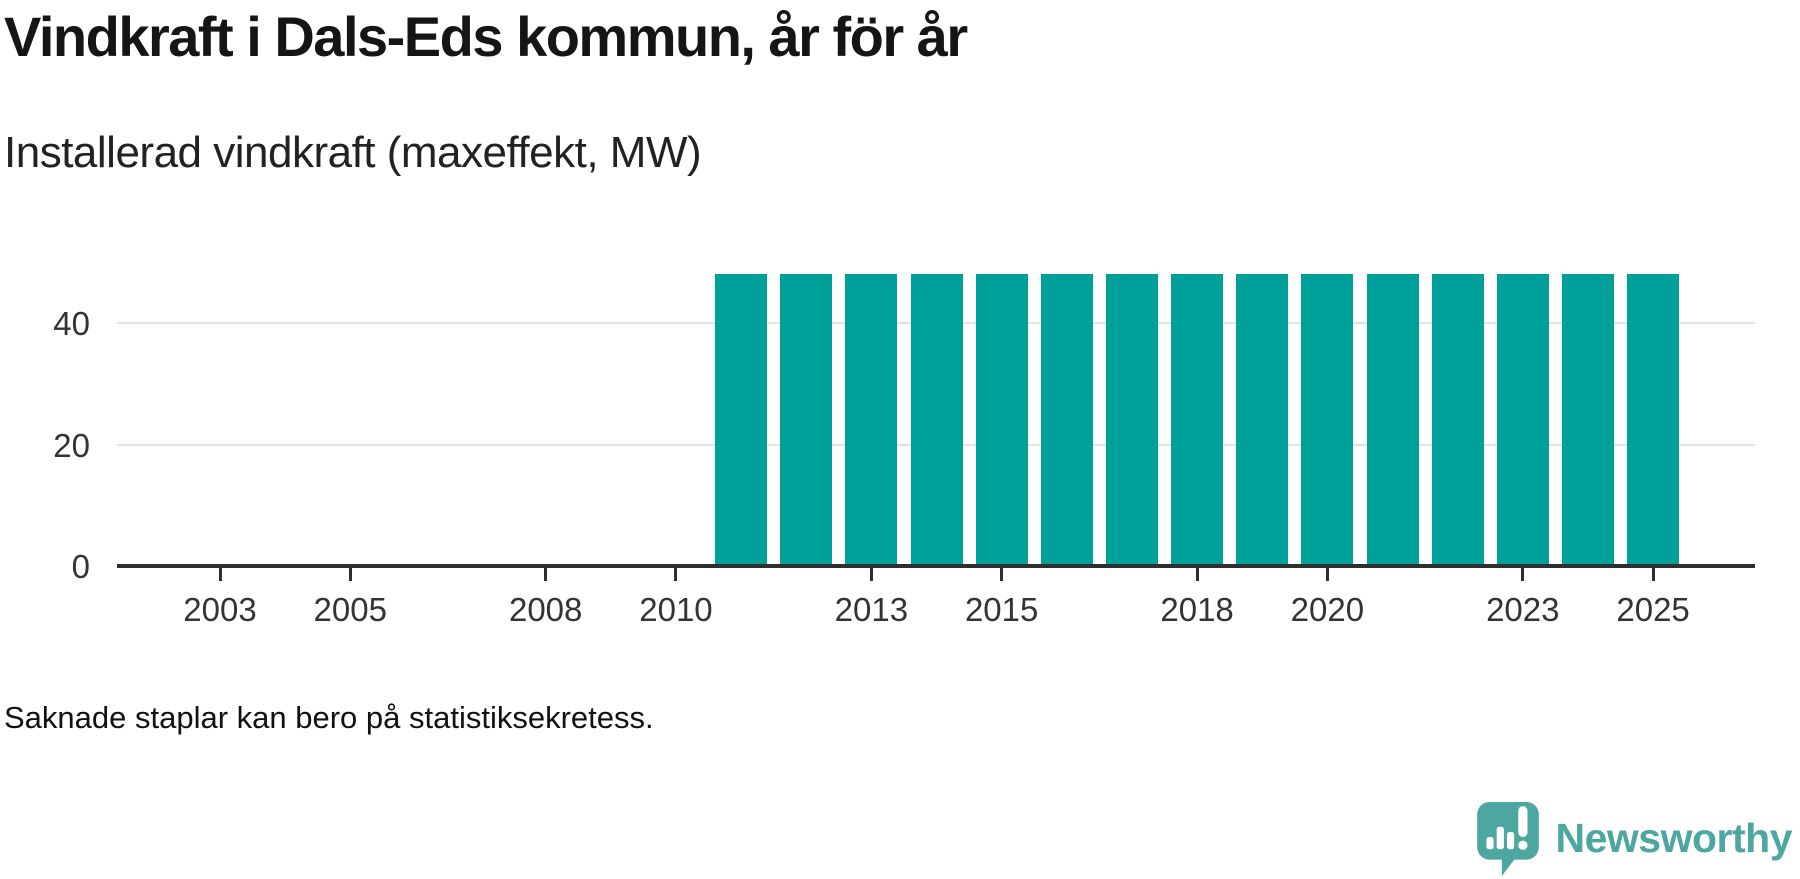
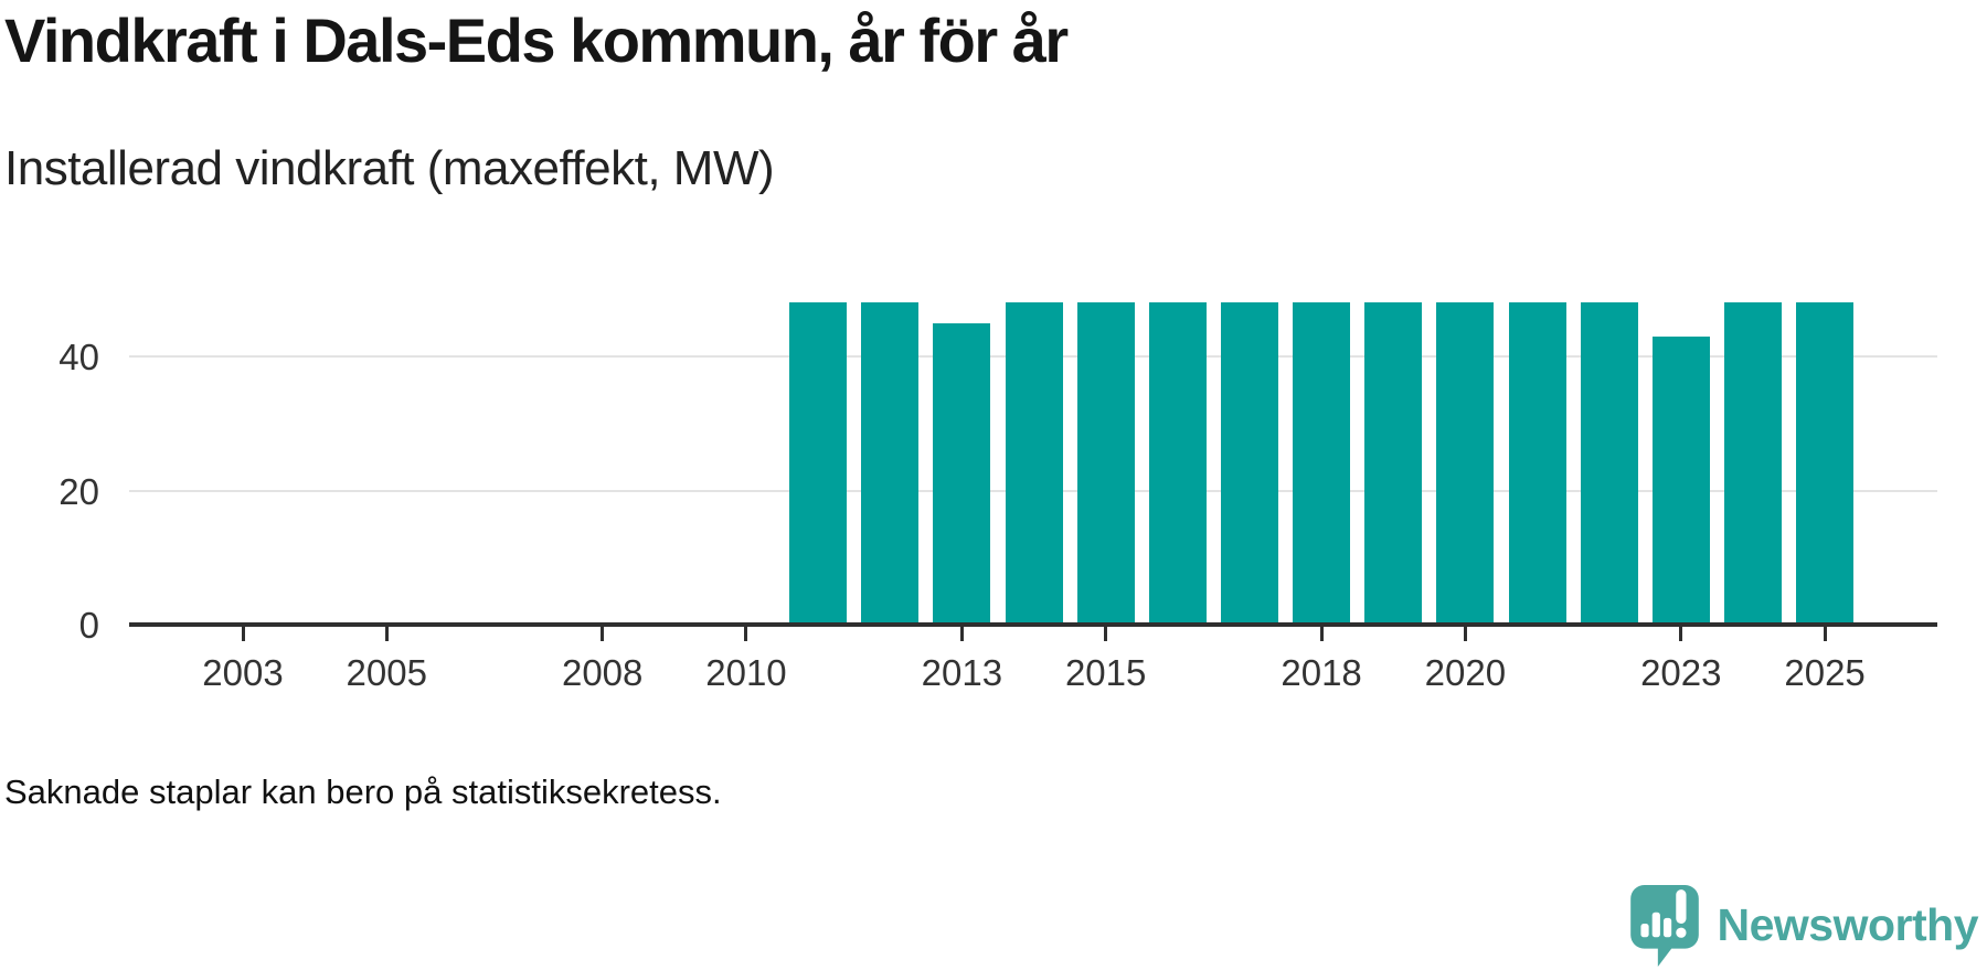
2013: 48 -> 45
2023: 48 -> 43
